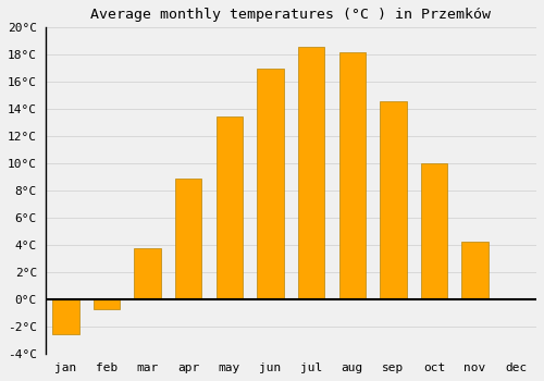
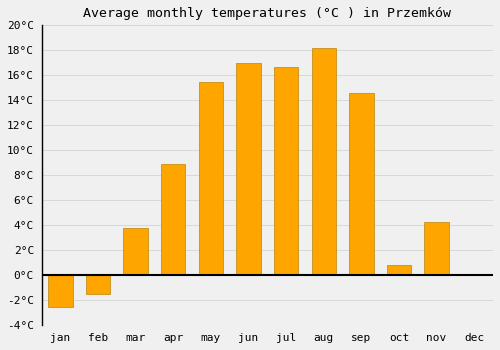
feb: -0.7°C -> -1.5°C
may: 13.5°C -> 15.5°C
jul: 18.6°C -> 16.7°C
oct: 10.0°C -> 0.8°C
